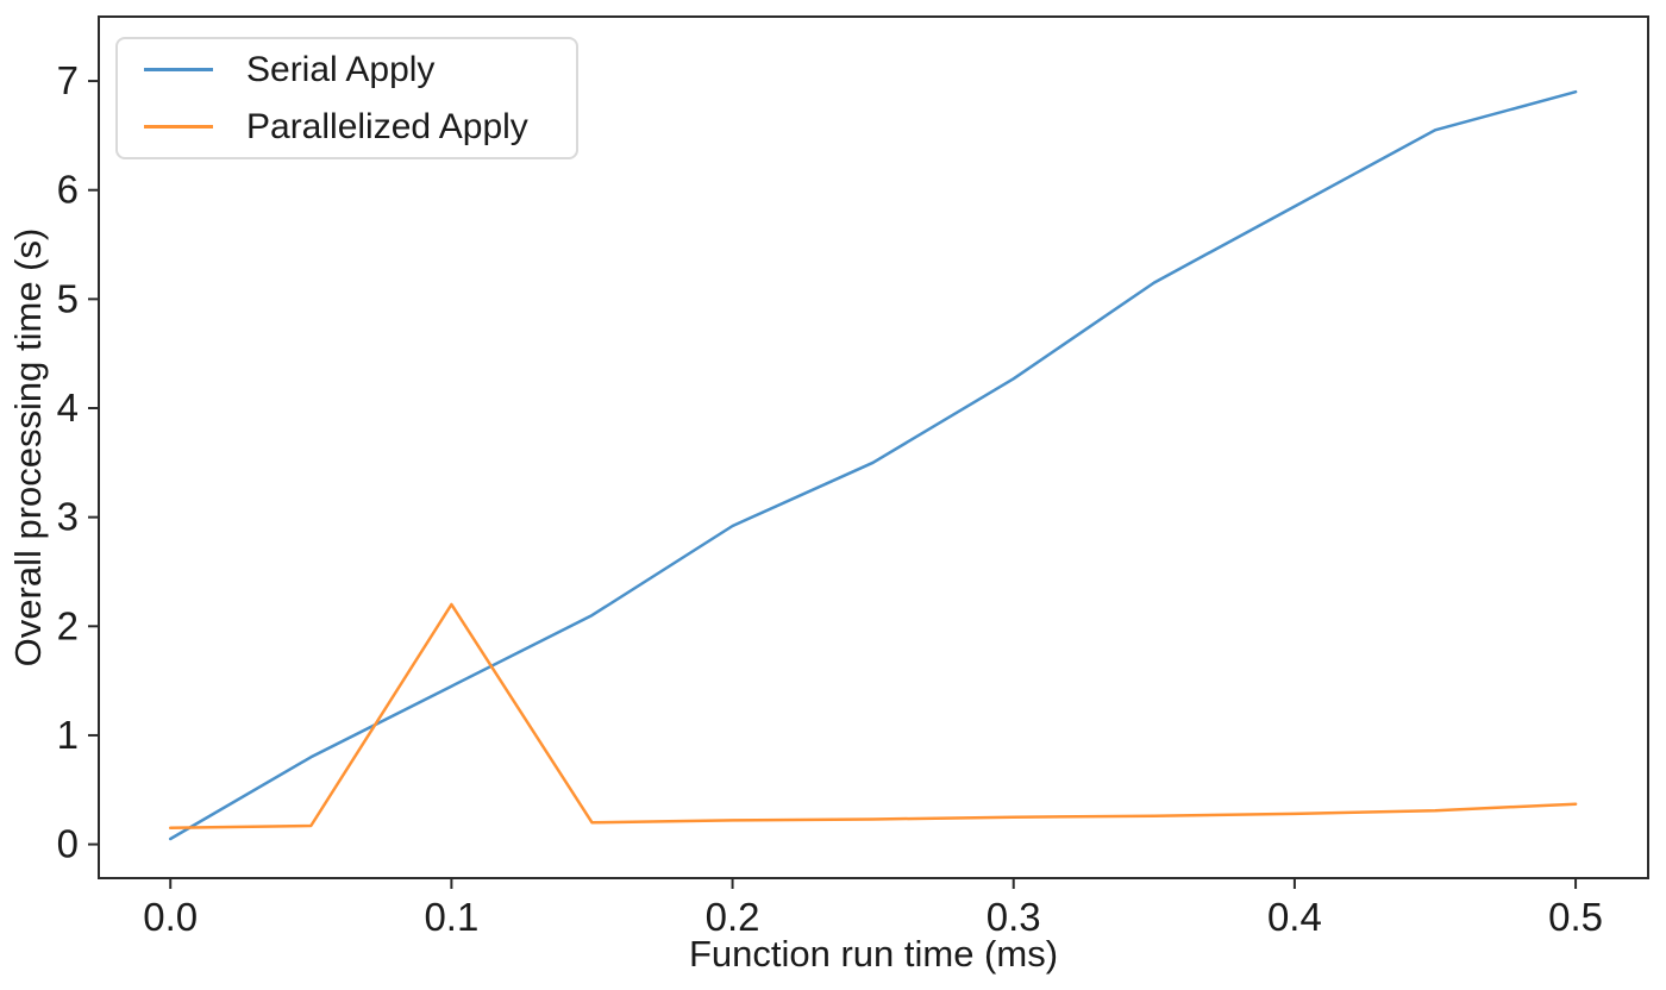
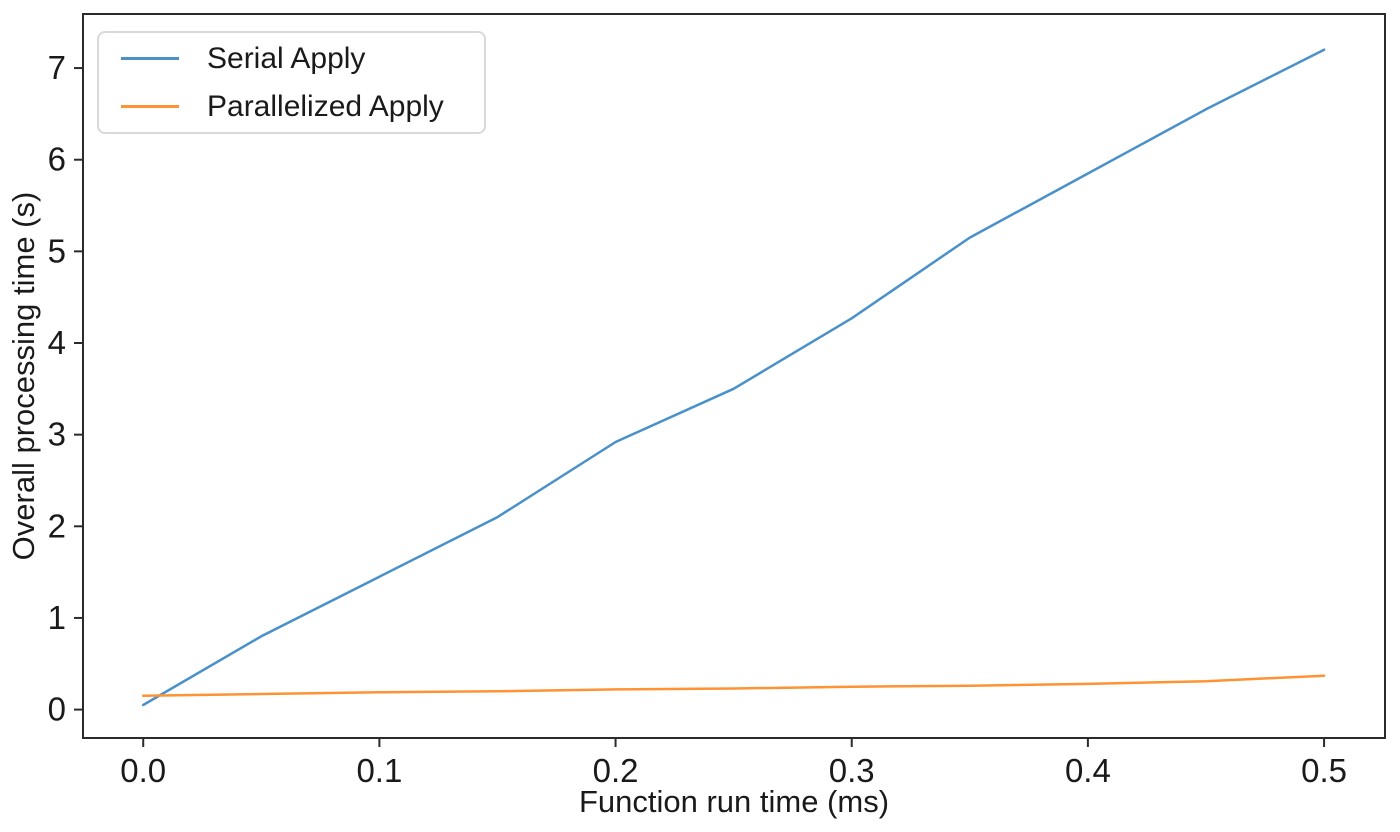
Parallelized Apply/0.1: 2.2 -> 0.2
Serial Apply/0.5: 6.9 -> 7.2
